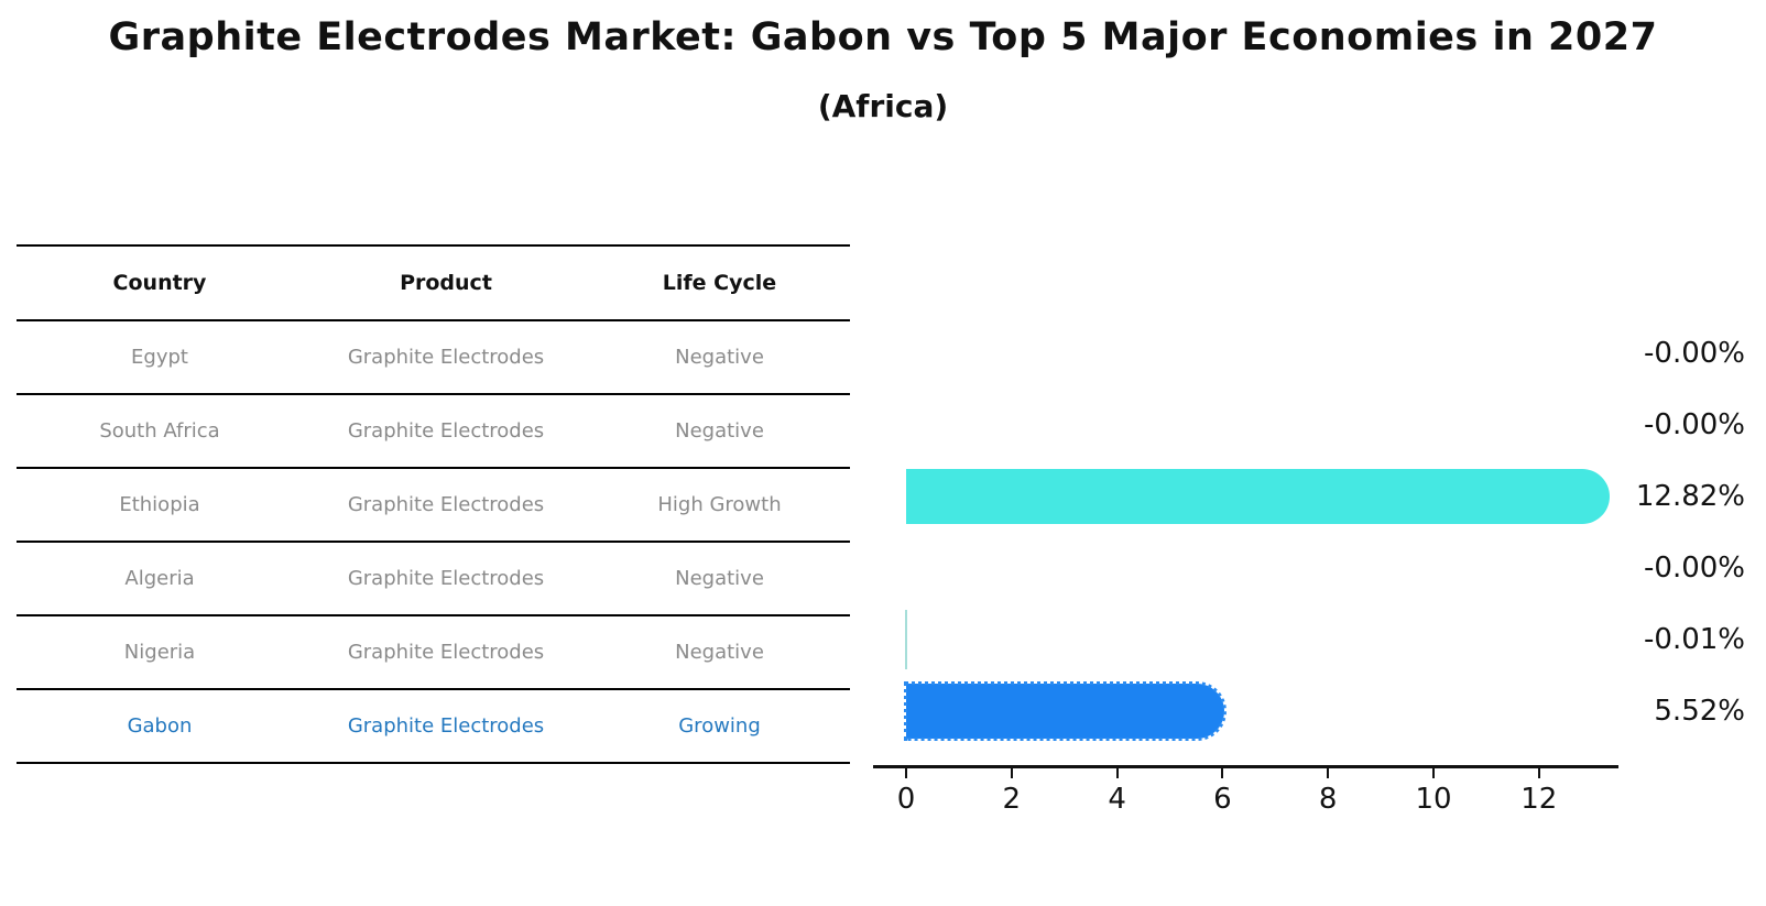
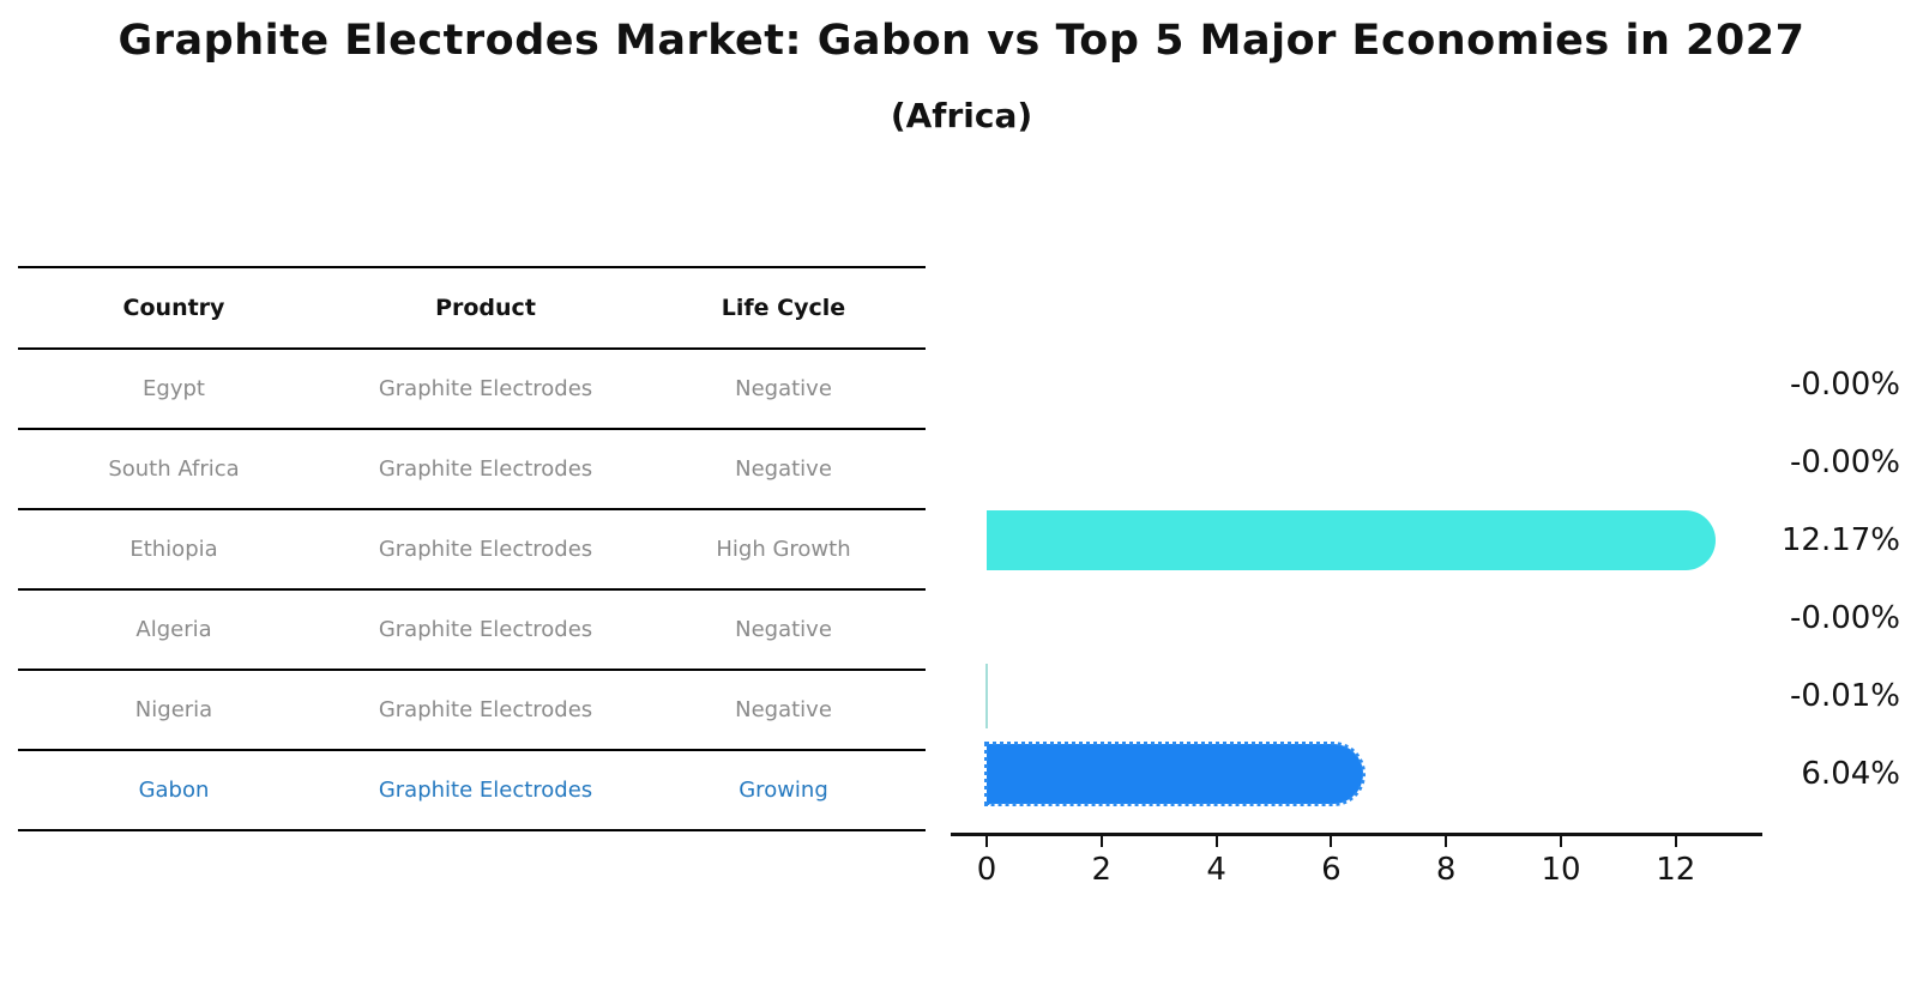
Ethiopia: 12.82% -> 12.17%
Gabon: 5.52% -> 6.04%
